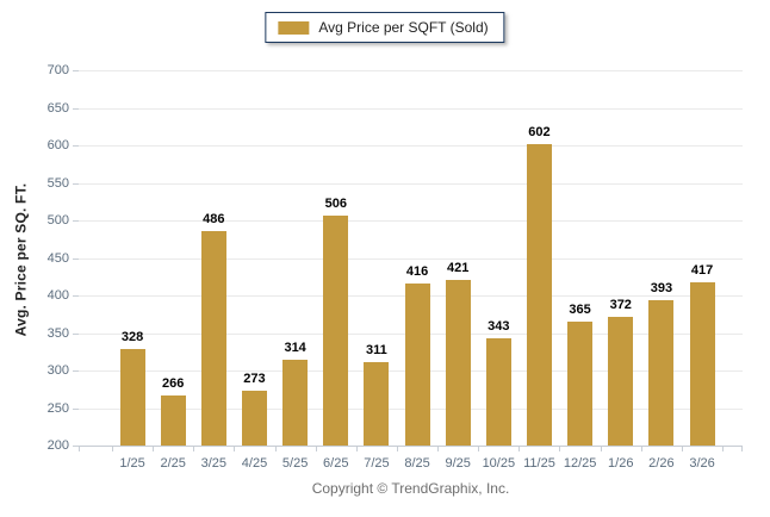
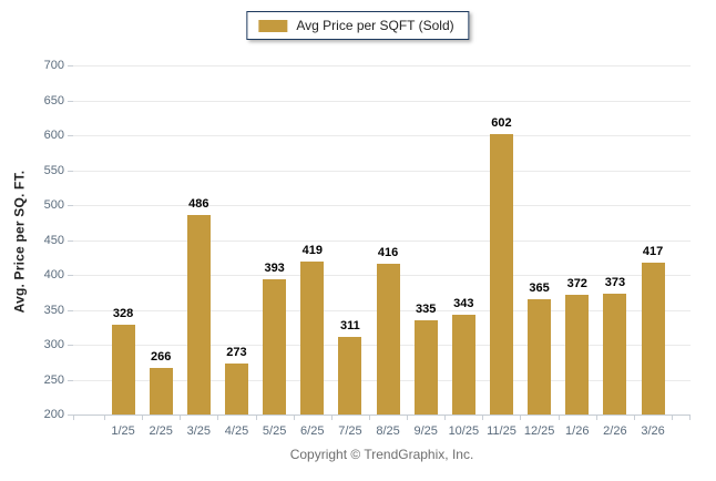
5/25: 314 -> 393
6/25: 506 -> 419
9/25: 421 -> 335
2/26: 393 -> 373
